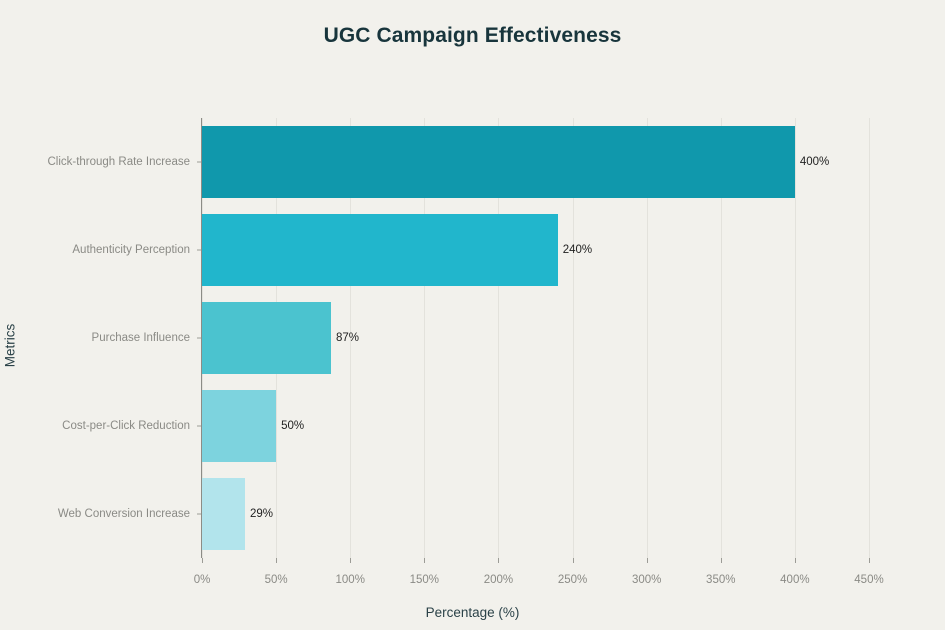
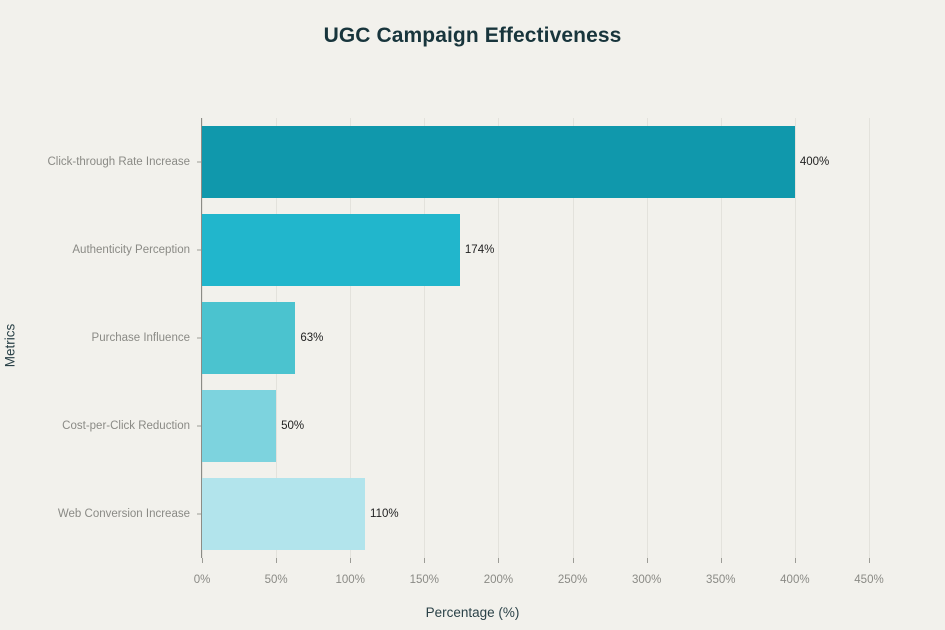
Authenticity Perception: 240% -> 174%
Purchase Influence: 87% -> 63%
Web Conversion Increase: 29% -> 110%
